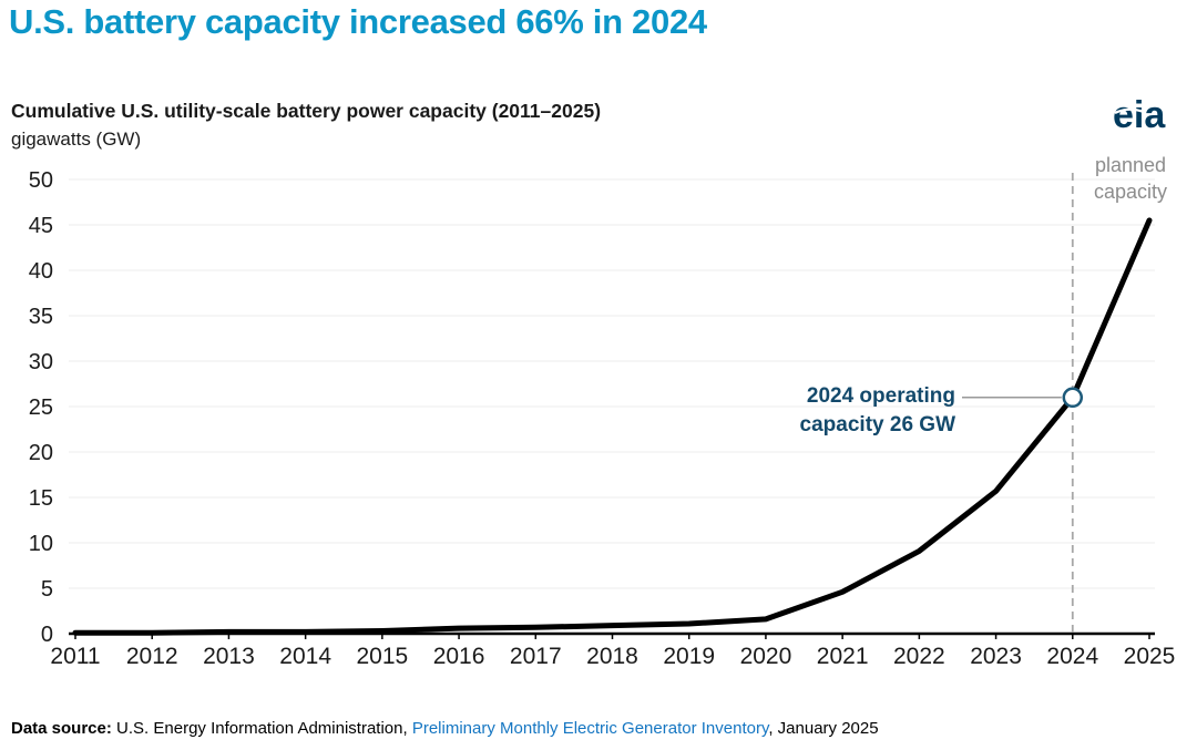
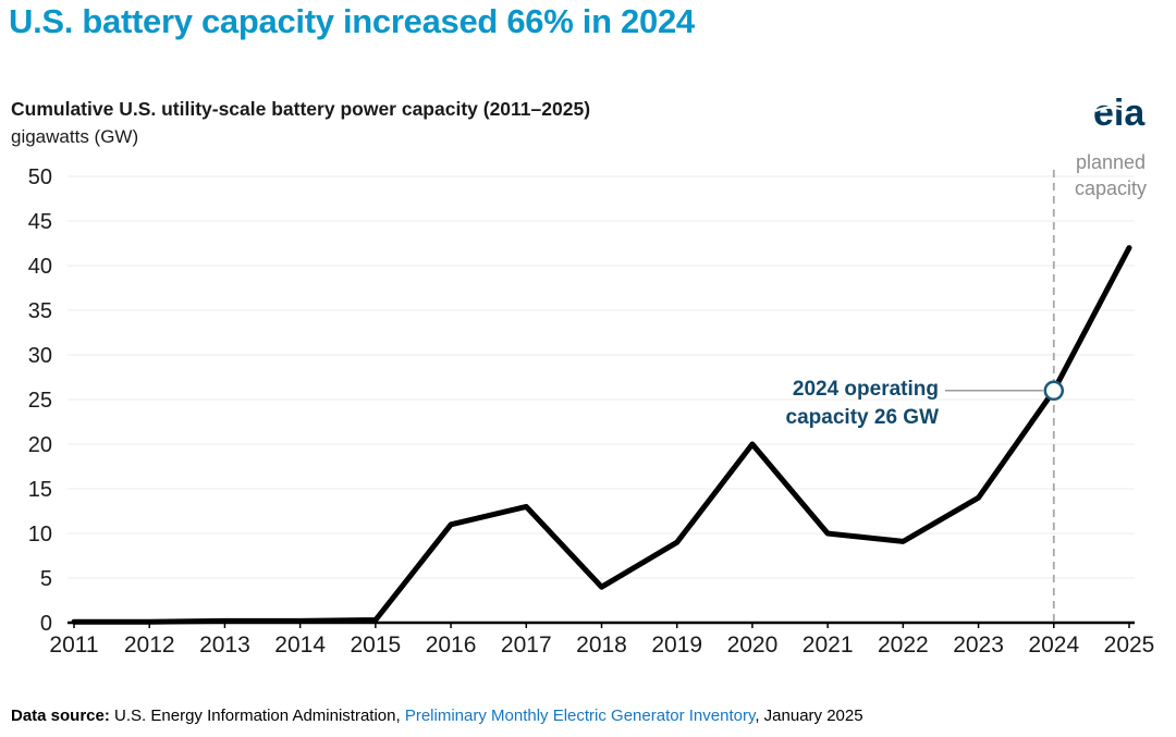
2016: 1 -> 11
2017: 1 -> 13
2018: 1 -> 4
2019: 1 -> 9
2020: 2 -> 20
2021: 5 -> 10
2023: 16 -> 14
2025: 46 -> 42
